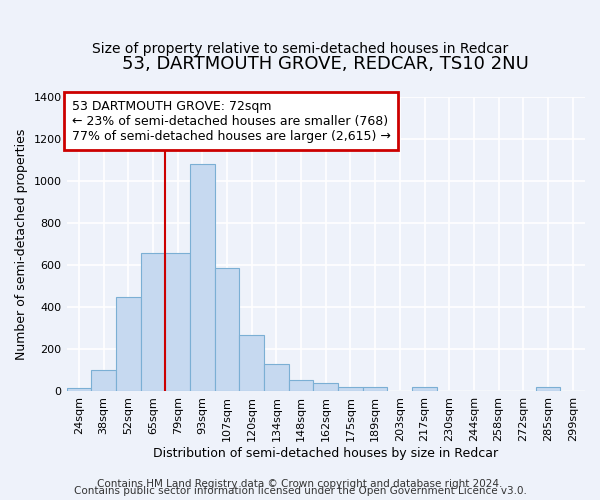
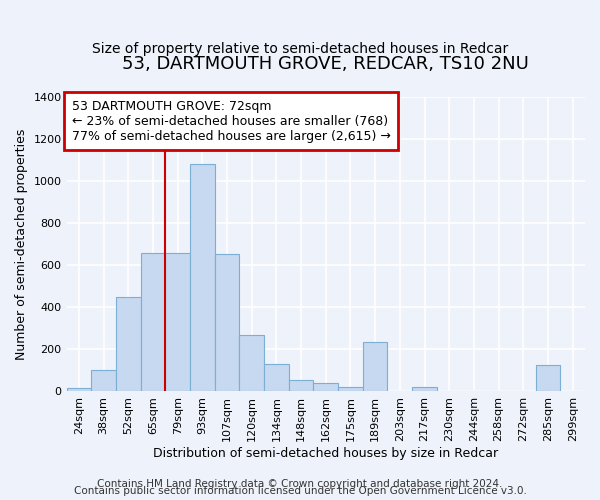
107sqm: 585 -> 655
189sqm: 20 -> 235
285sqm: 20 -> 125
